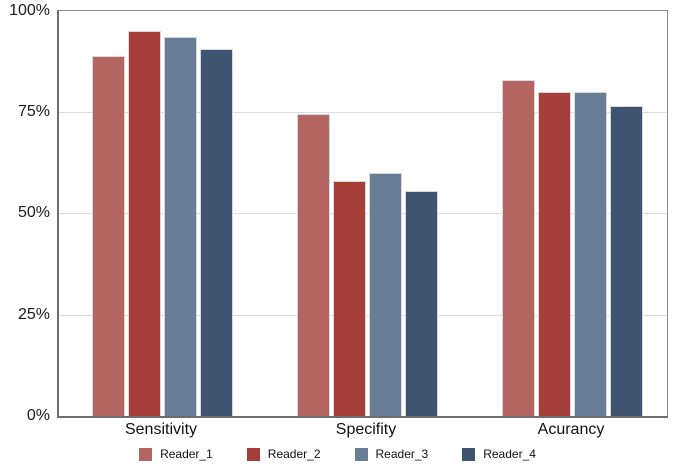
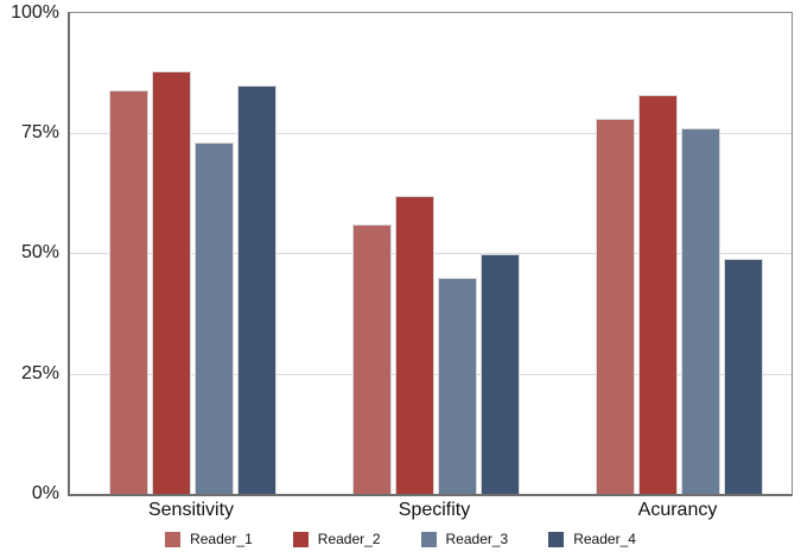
Reader_1/Sensitivity: 89% -> 84%
Reader_2/Sensitivity: 95% -> 88%
Reader_3/Sensitivity: 94% -> 73%
Reader_4/Sensitivity: 90% -> 85%
Reader_1/Specifity: 74% -> 56%
Reader_2/Specifity: 58% -> 62%
Reader_3/Specifity: 60% -> 45%
Reader_4/Specifity: 56% -> 50%
Reader_1/Acurancy: 83% -> 78%
Reader_2/Acurancy: 80% -> 83%
Reader_3/Acurancy: 80% -> 76%
Reader_4/Acurancy: 76% -> 49%
